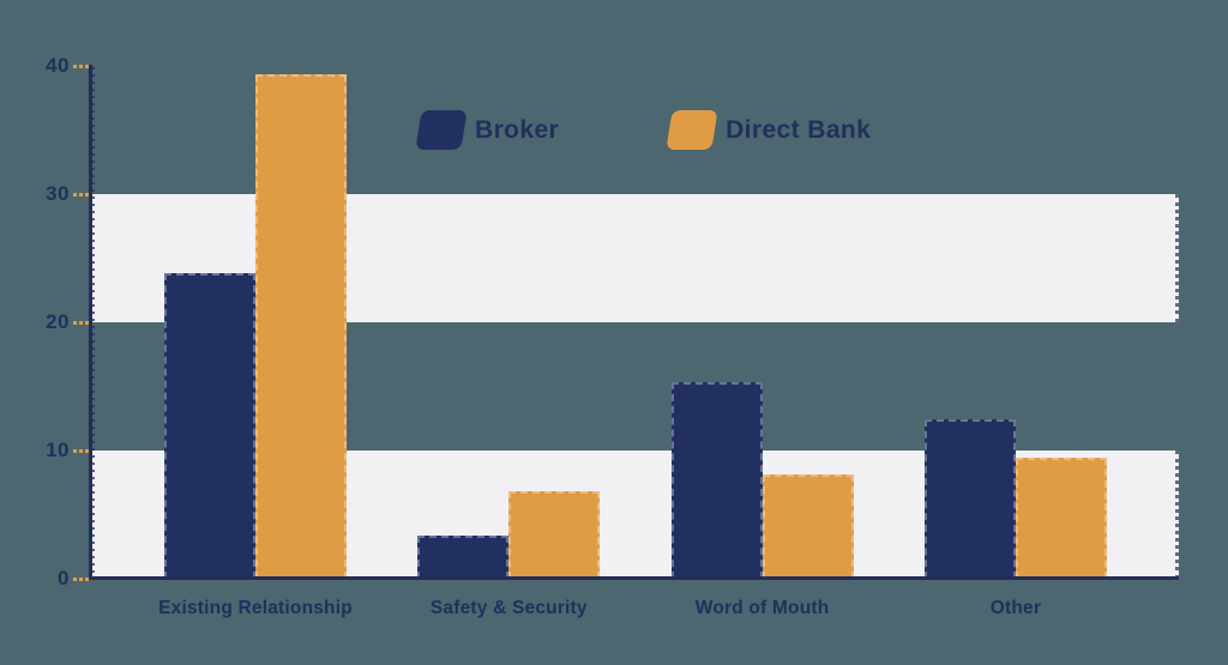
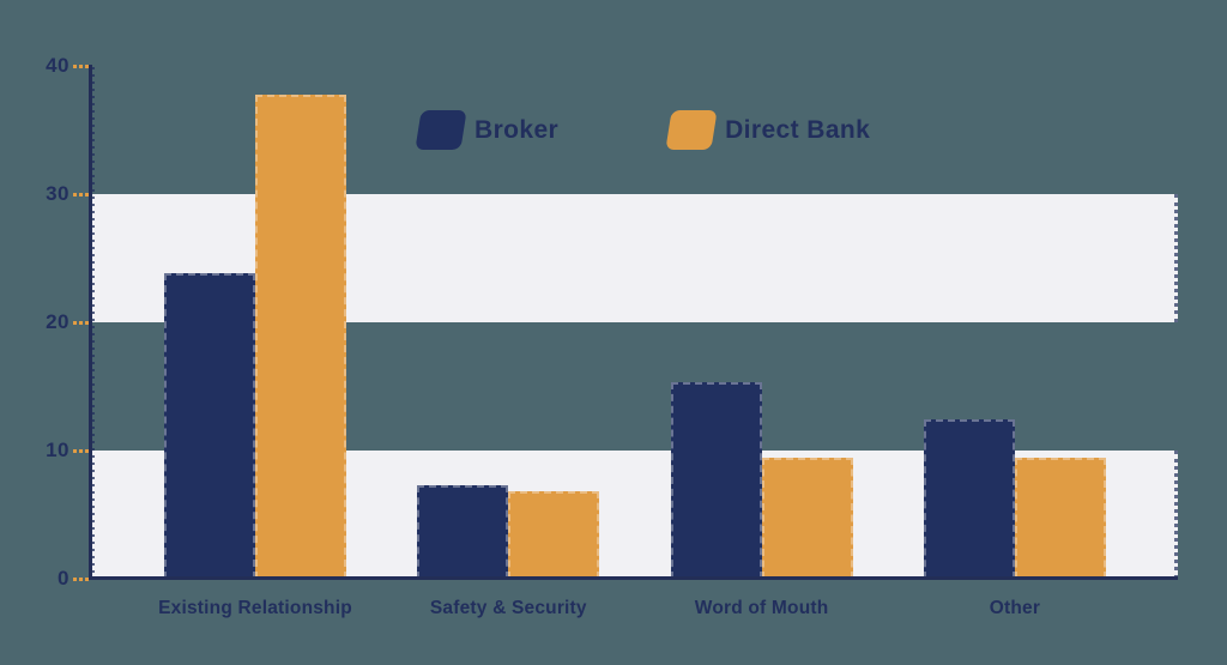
Direct Bank/Existing Relationship: 39.3 -> 37.8
Broker/Safety & Security: 3.4 -> 7.3
Direct Bank/Word of Mouth: 8.1 -> 9.4
